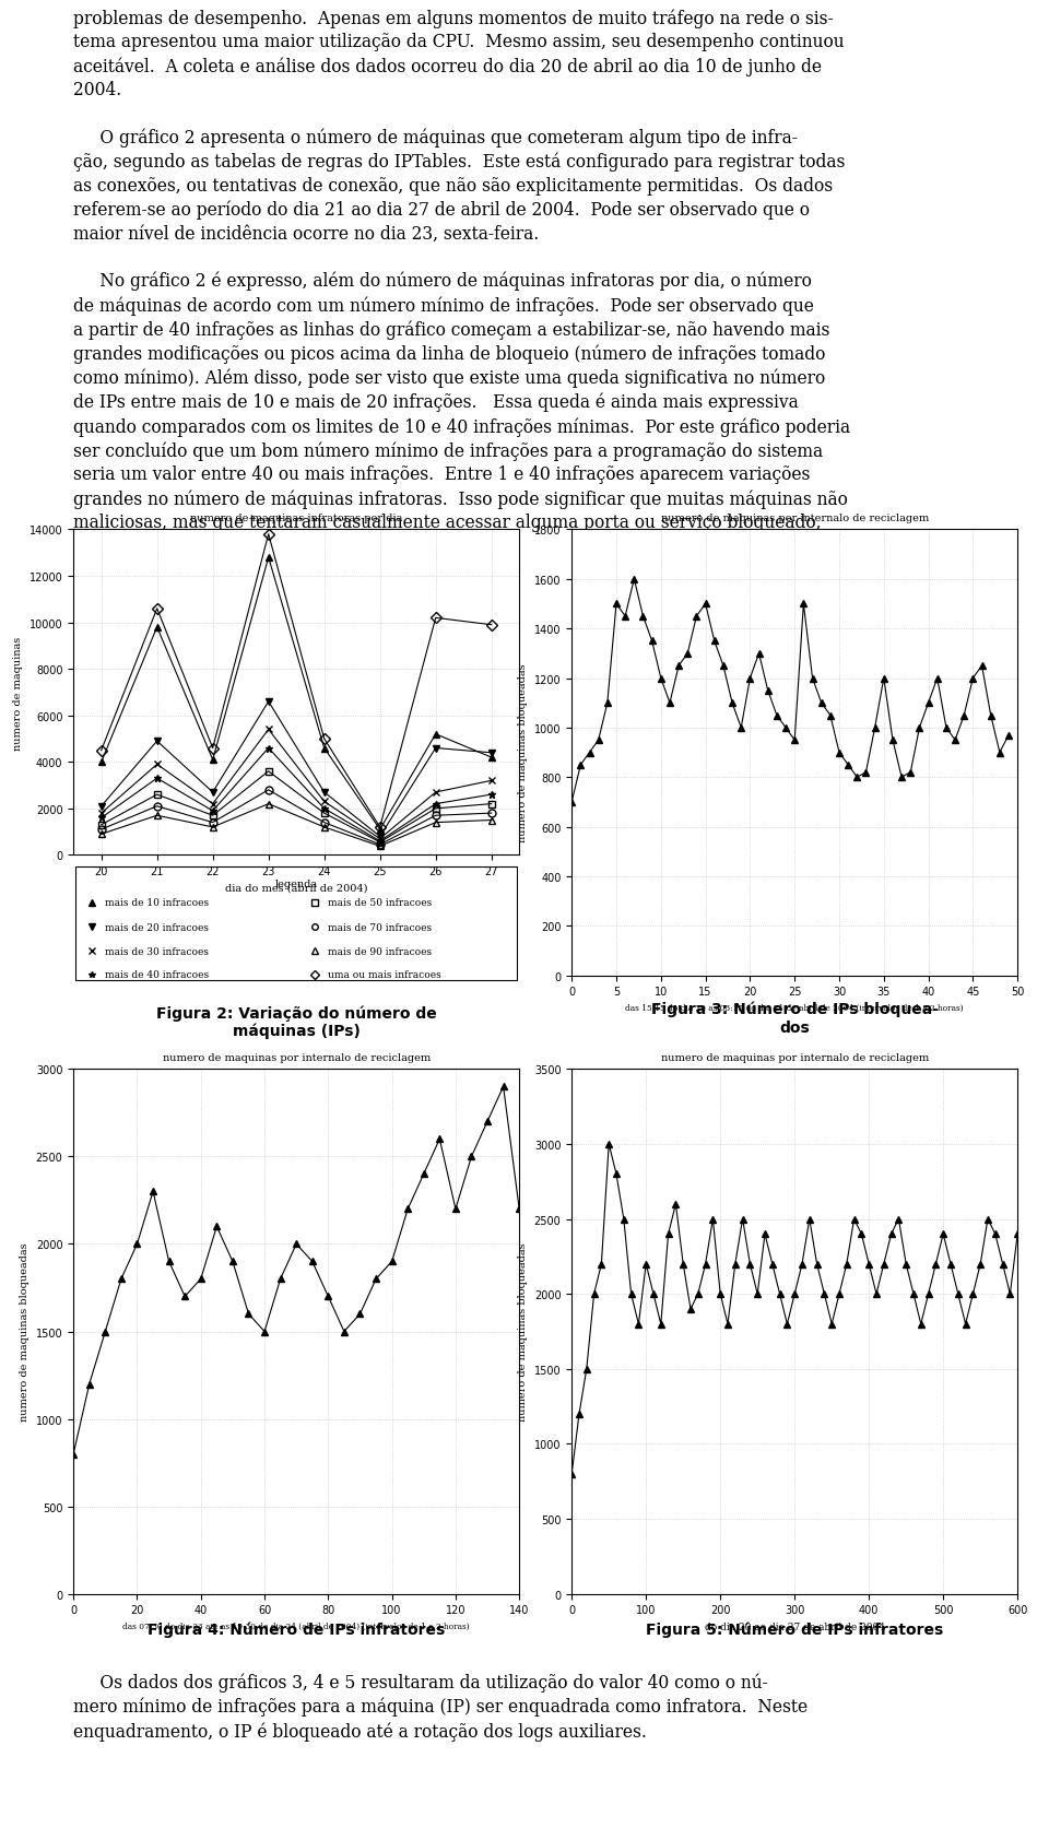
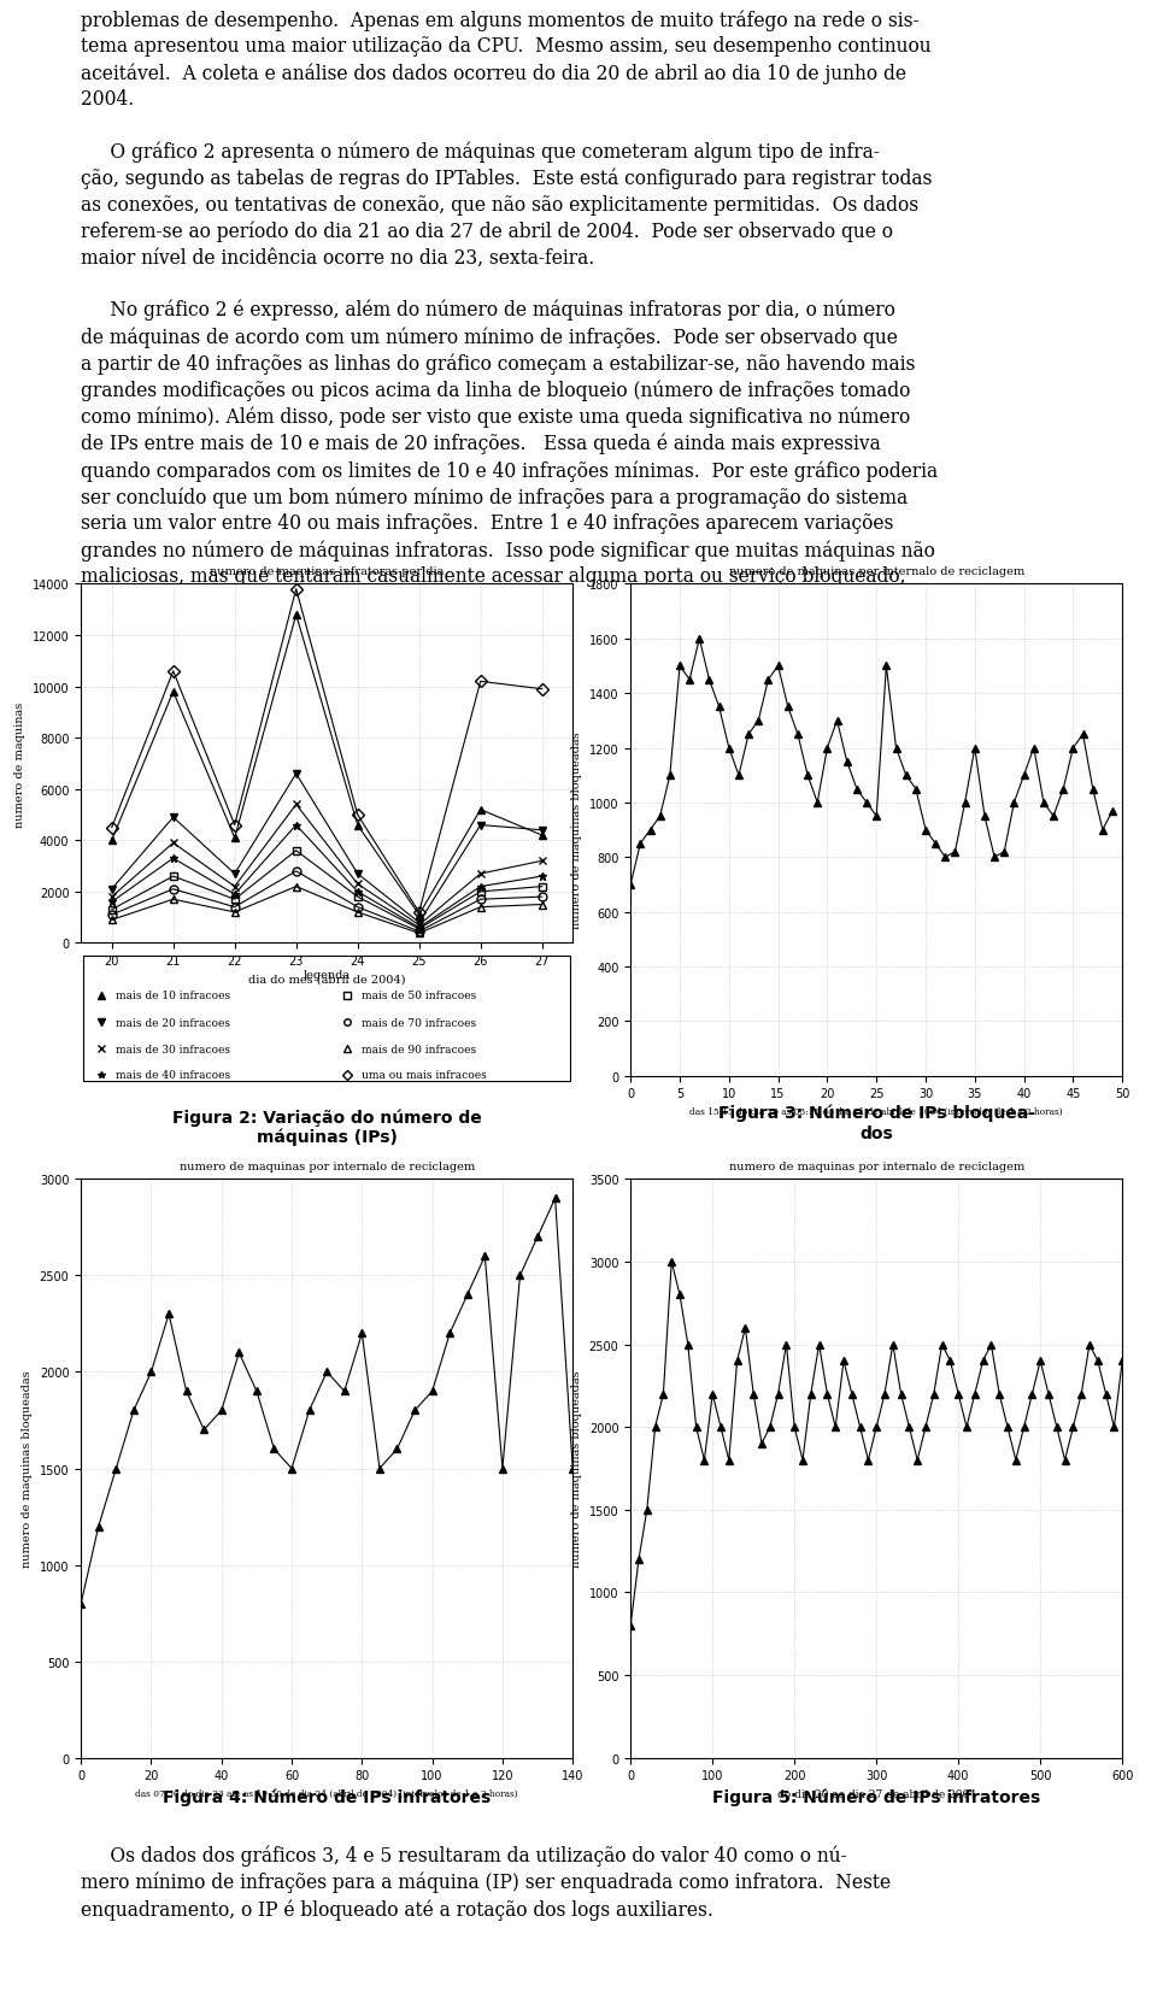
80: 1700 -> 2200
120: 2200 -> 1500
140: 2200 -> 1500
